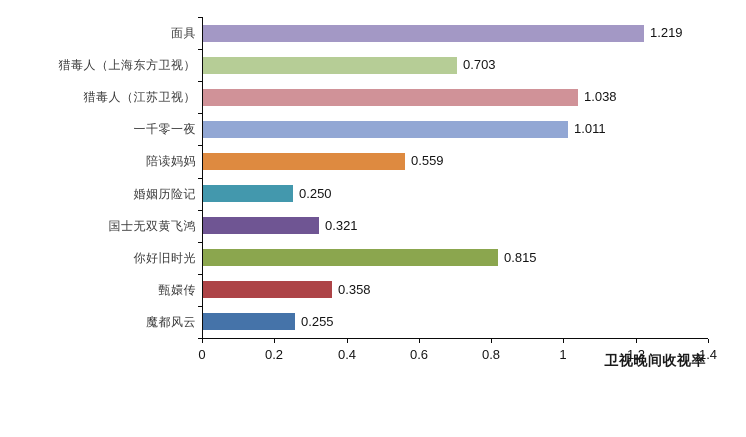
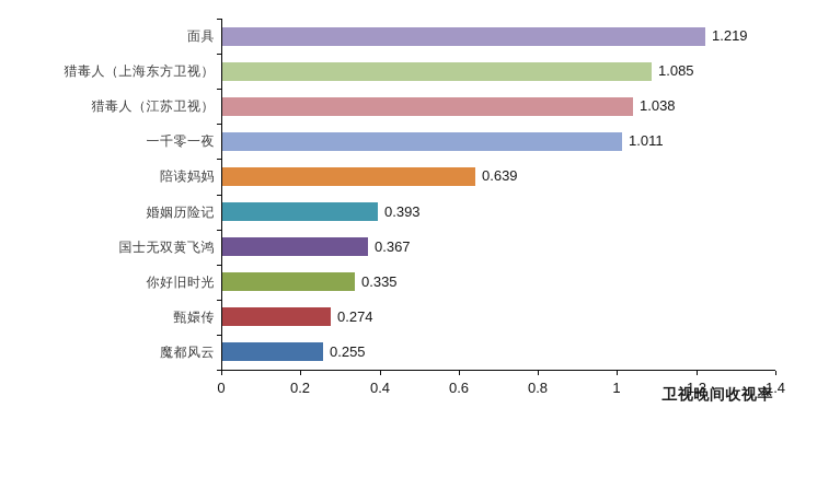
猎毒人（上海东方卫视）: 0.703 -> 1.085
陪读妈妈: 0.559 -> 0.639
婚姻历险记: 0.250 -> 0.393
国士无双黄飞鸿: 0.321 -> 0.367
你好旧时光: 0.815 -> 0.335
甄嬛传: 0.358 -> 0.274
